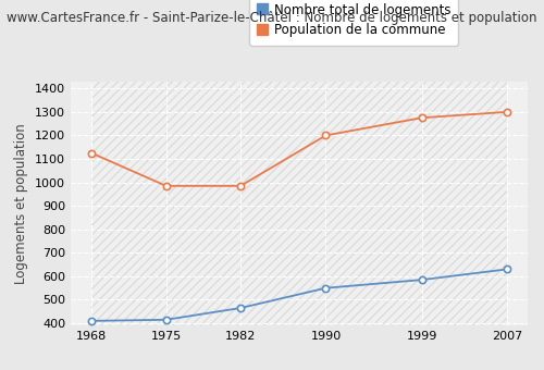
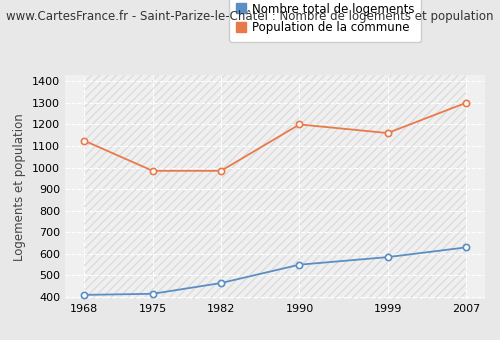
Population de la commune/1999: 1275 -> 1160
